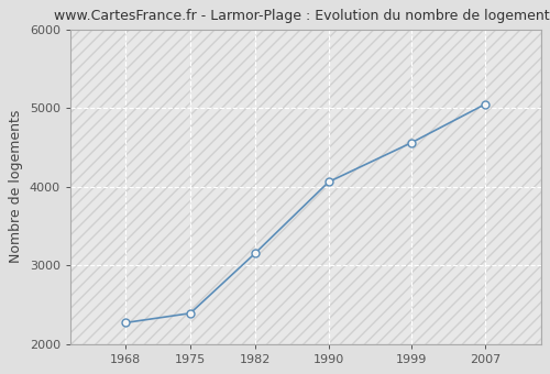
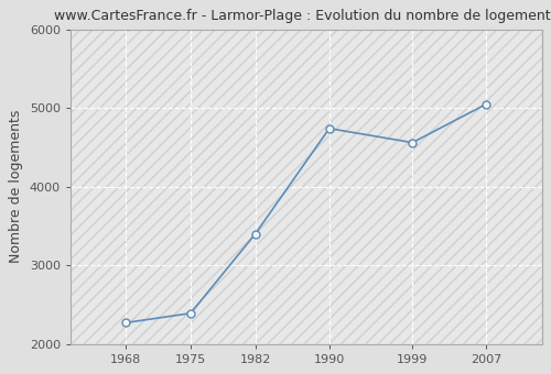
1982: 3150 -> 3400
1990: 4060 -> 4740
